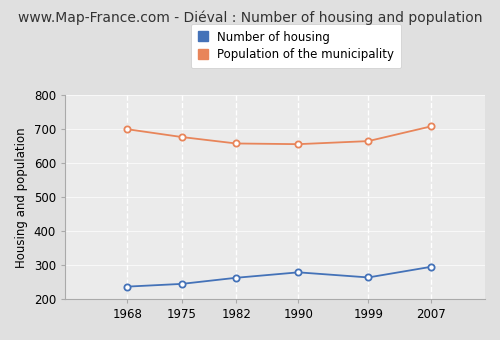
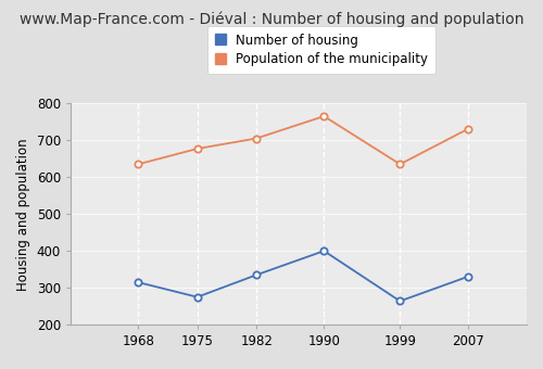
Number of housing/1968: 237 -> 315
Population of the municipality/1968: 700 -> 635
Number of housing/1975: 245 -> 275
Number of housing/1982: 263 -> 335
Population of the municipality/1982: 658 -> 705
Number of housing/1990: 279 -> 400
Population of the municipality/1990: 656 -> 765
Population of the municipality/1999: 665 -> 635
Number of housing/2007: 295 -> 330
Population of the municipality/2007: 708 -> 730
